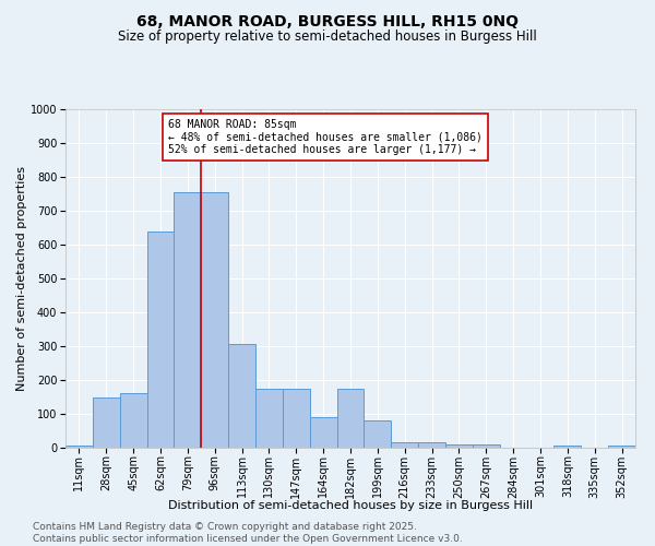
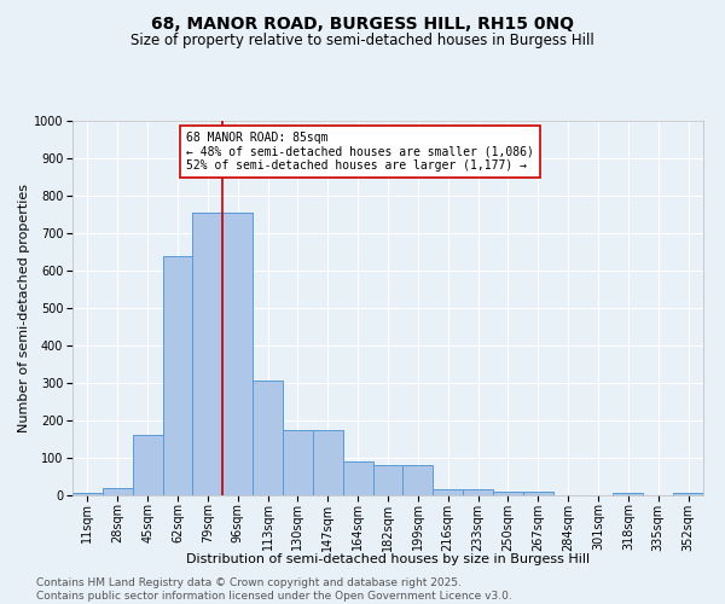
28sqm: 150 -> 20
182sqm: 175 -> 80
